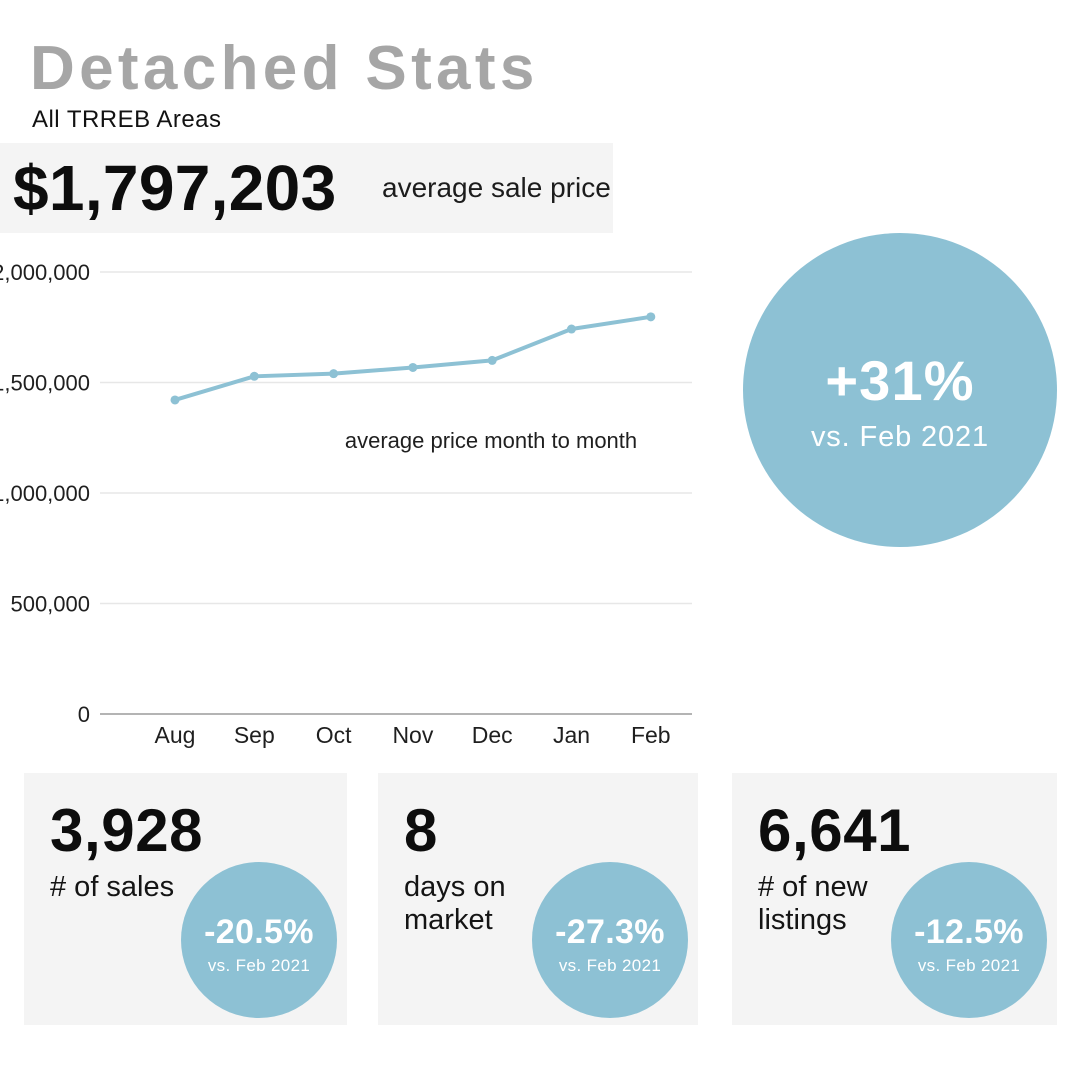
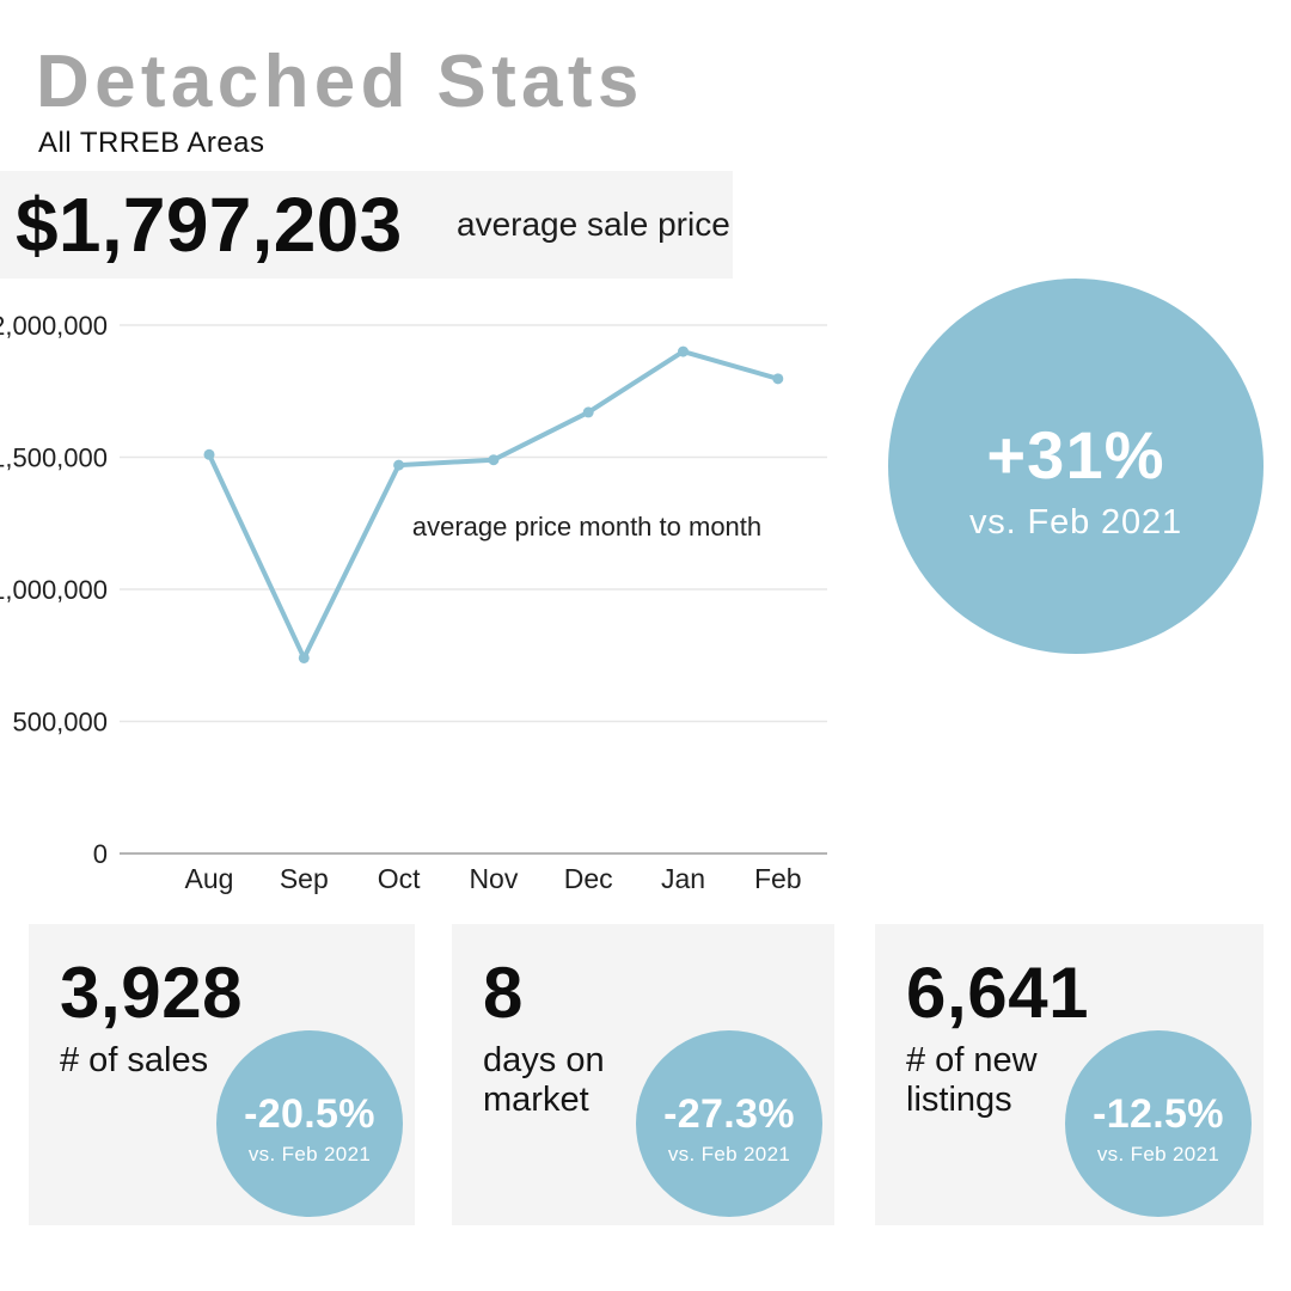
Aug: 1420000 -> 1510000
Sep: 1530000 -> 740000
Oct: 1540000 -> 1470000
Nov: 1570000 -> 1490000
Dec: 1600000 -> 1670000
Jan: 1740000 -> 1900000
